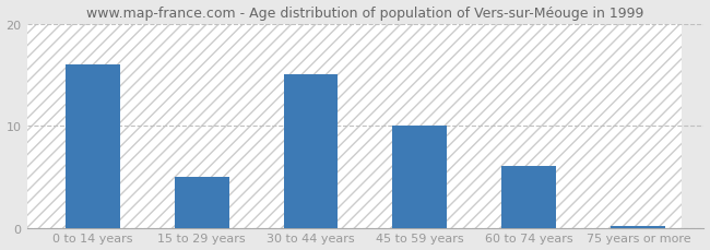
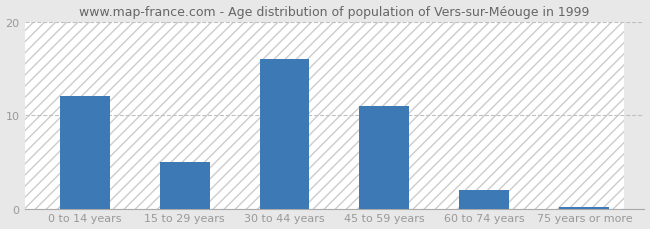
0 to 14 years: 16.0 -> 12.0
30 to 44 years: 15.0 -> 16.0
45 to 59 years: 10.0 -> 11.0
60 to 74 years: 6.0 -> 2.0
